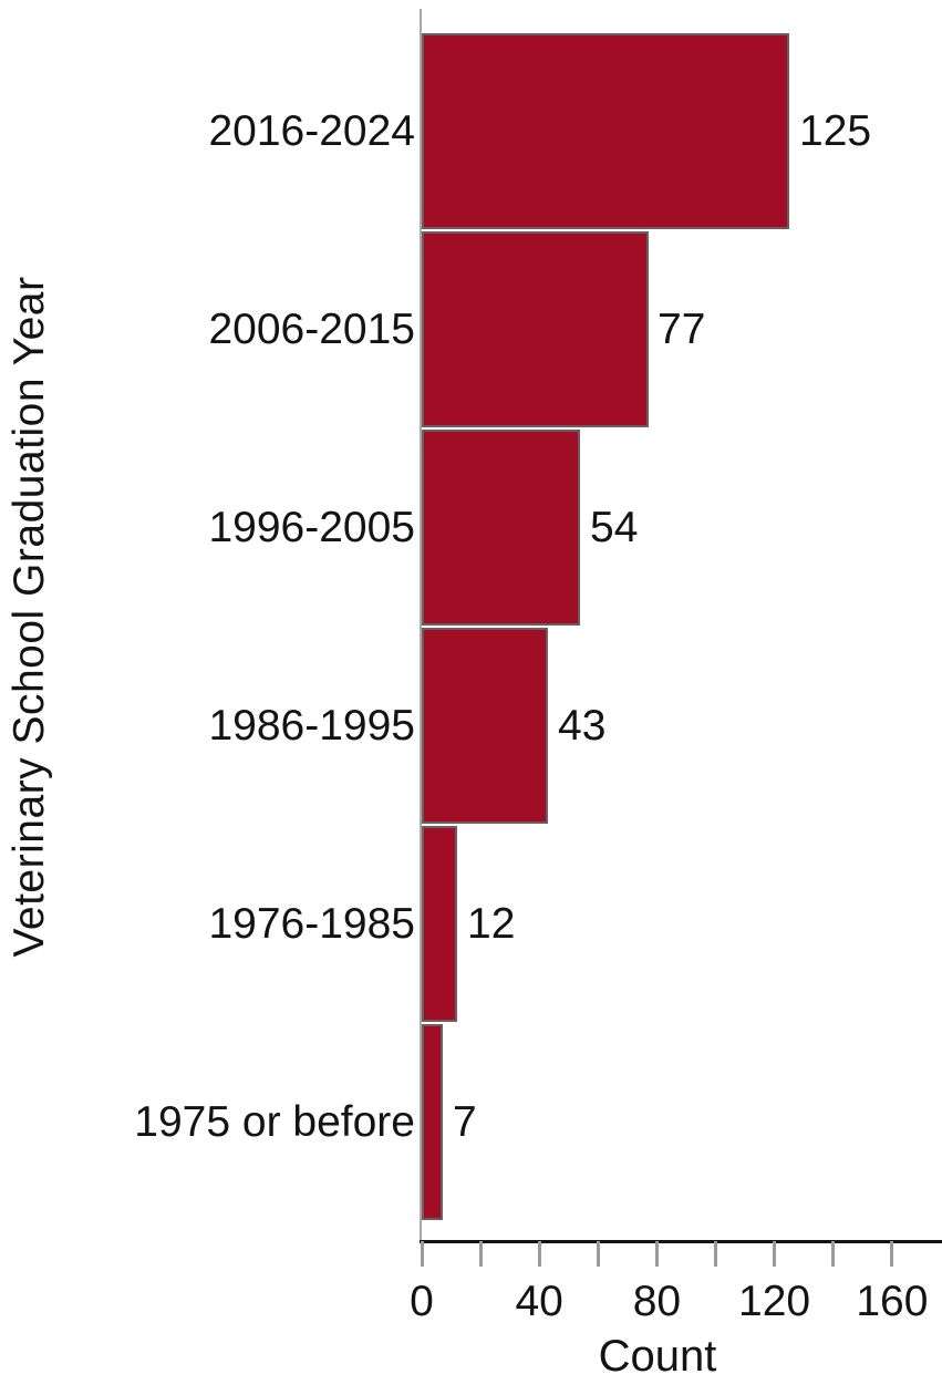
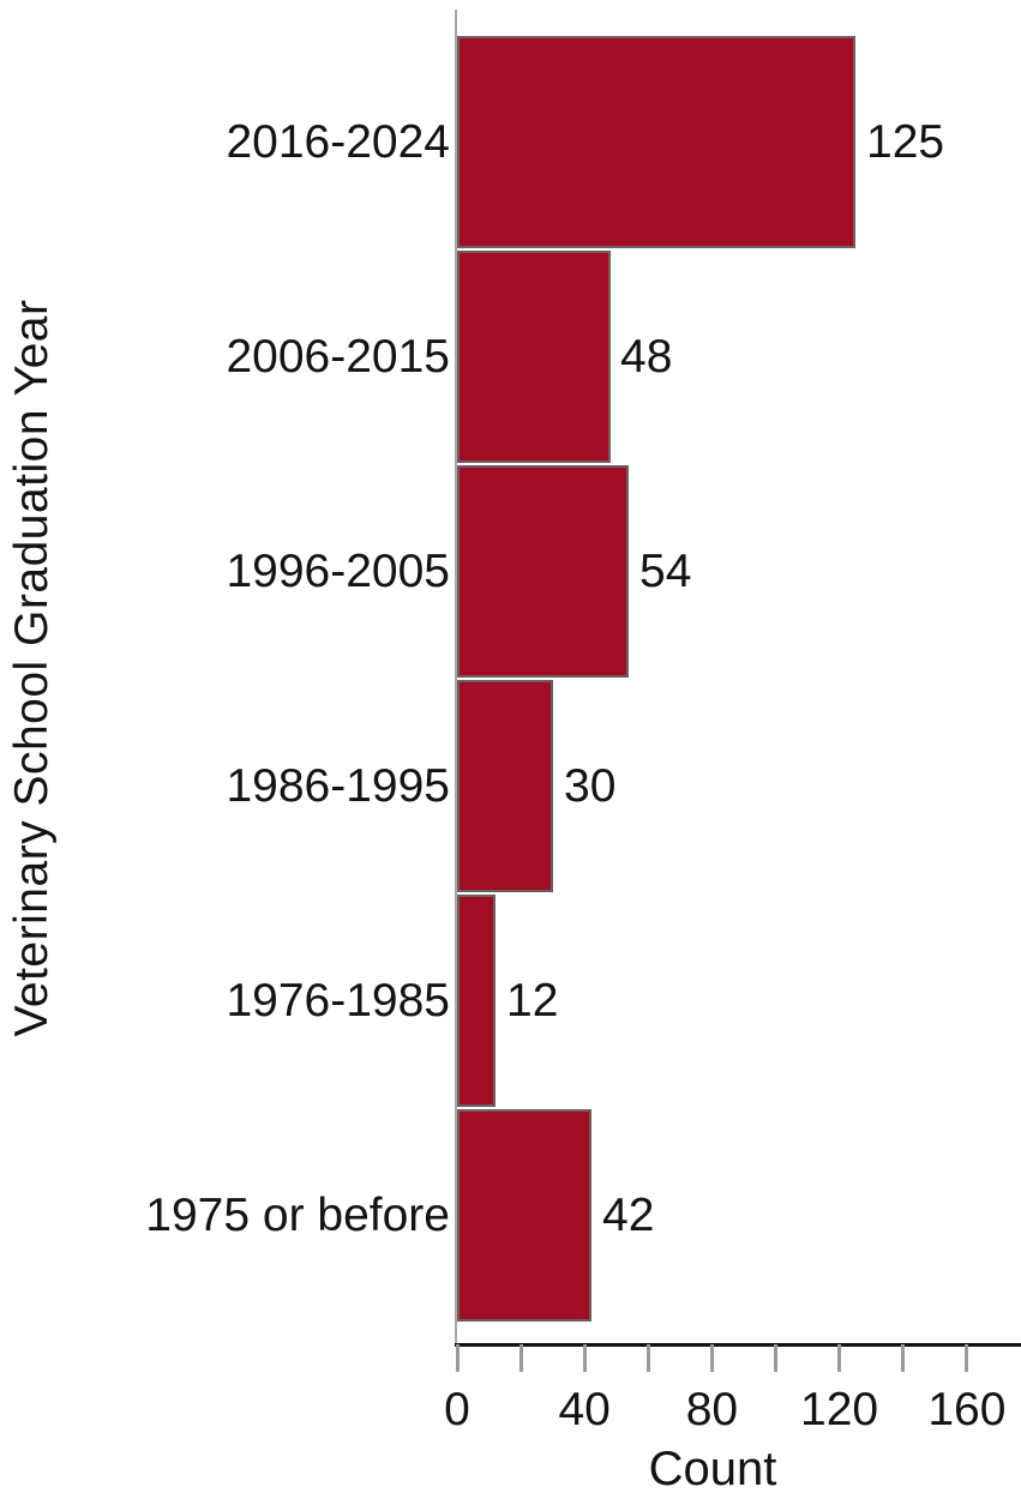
2006-2015: 77 -> 48
1986-1995: 43 -> 30
1975 or before: 7 -> 42
